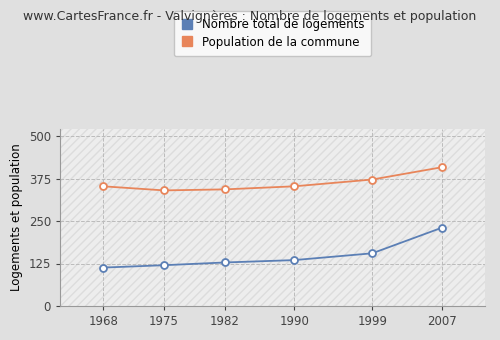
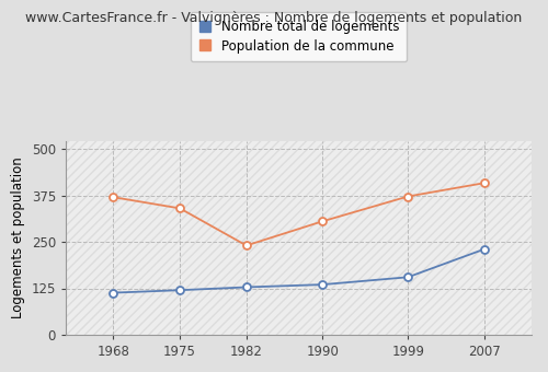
Population de la commune/1968: 352 -> 370
Population de la commune/1982: 343 -> 240
Population de la commune/1990: 352 -> 305
